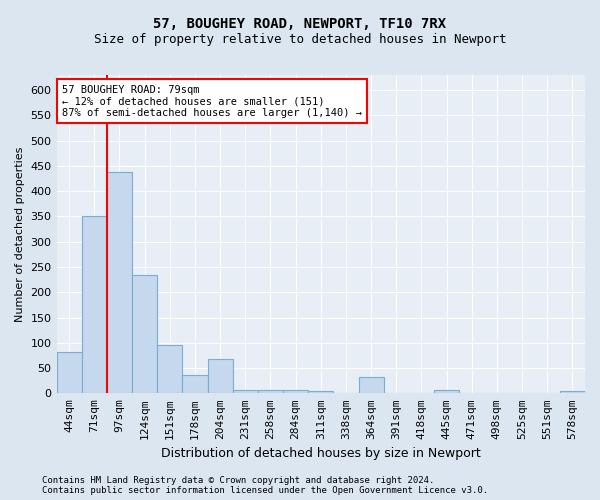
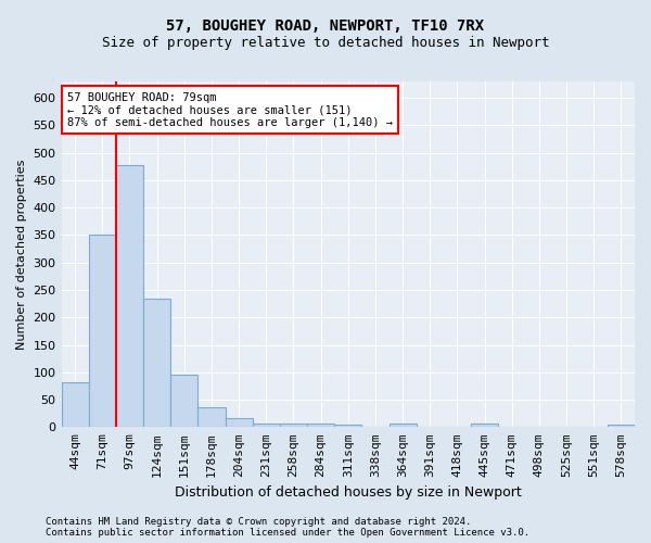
97sqm: 438 -> 478
204sqm: 68 -> 17
364sqm: 32 -> 7
